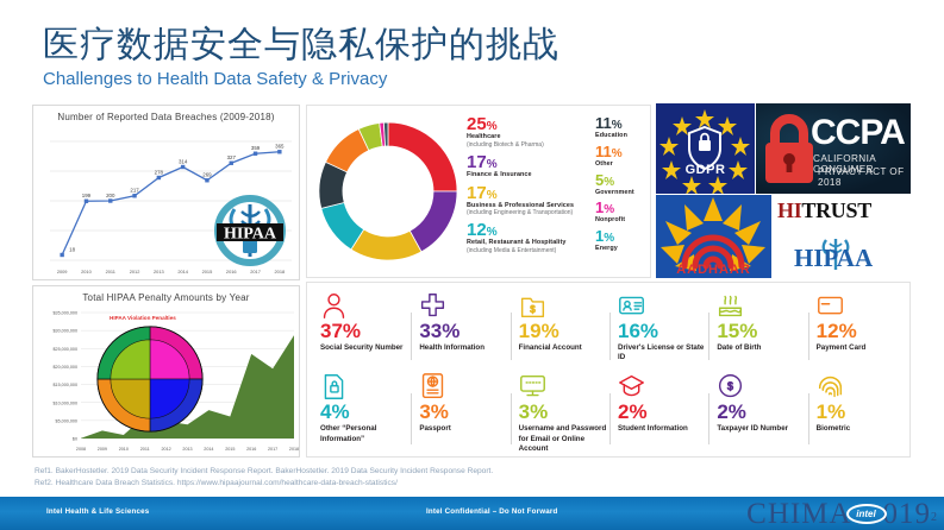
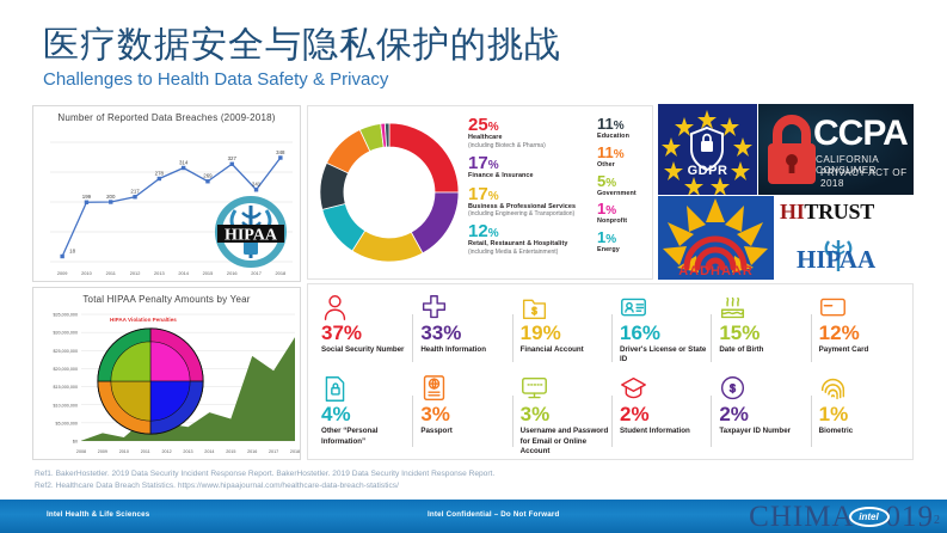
Number of Reported Data Breaches (2009-2018)/2017: 359 -> 241
Number of Reported Data Breaches (2009-2018)/2018: 365 -> 348
